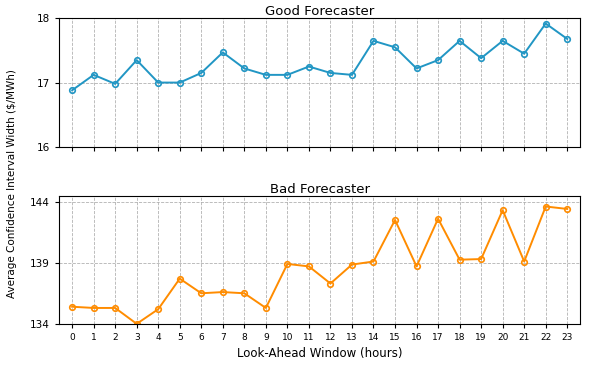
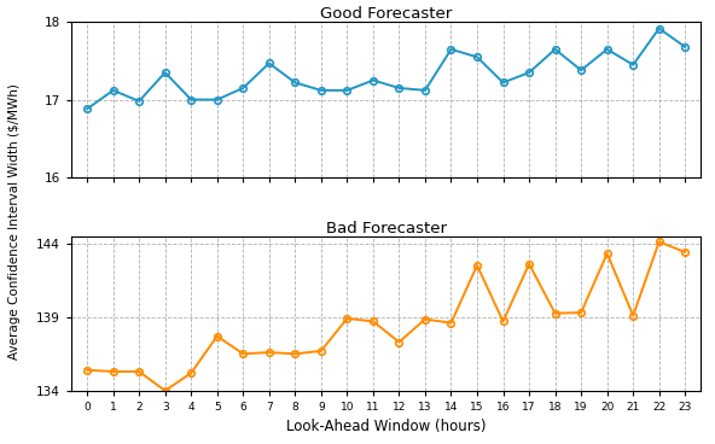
Bad Forecaster/9: 135.3 -> 136.7
Bad Forecaster/14: 139.1 -> 138.6
Bad Forecaster/22: 143.6 -> 144.1
